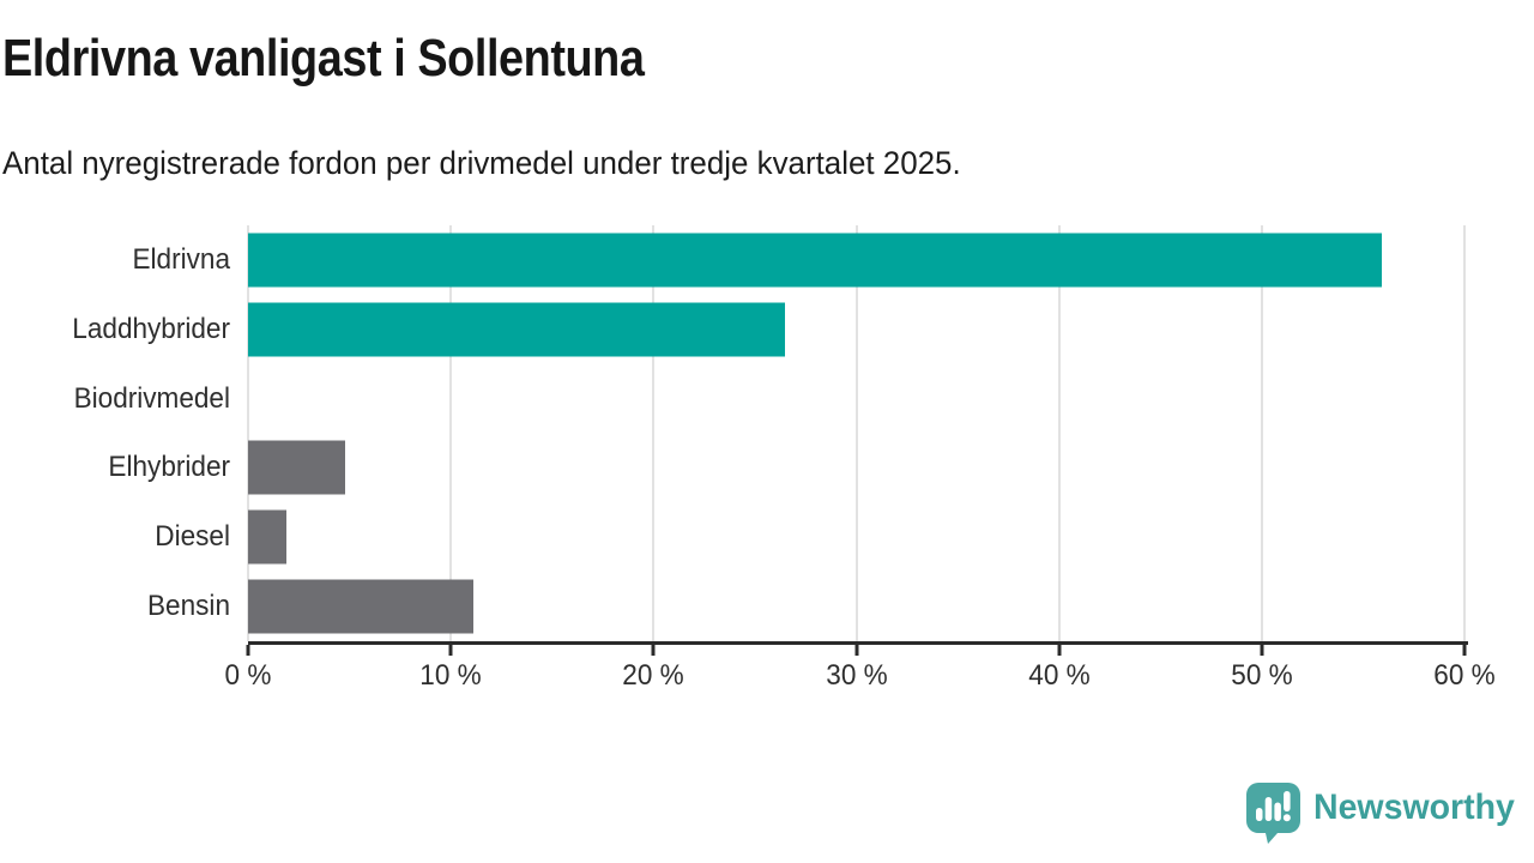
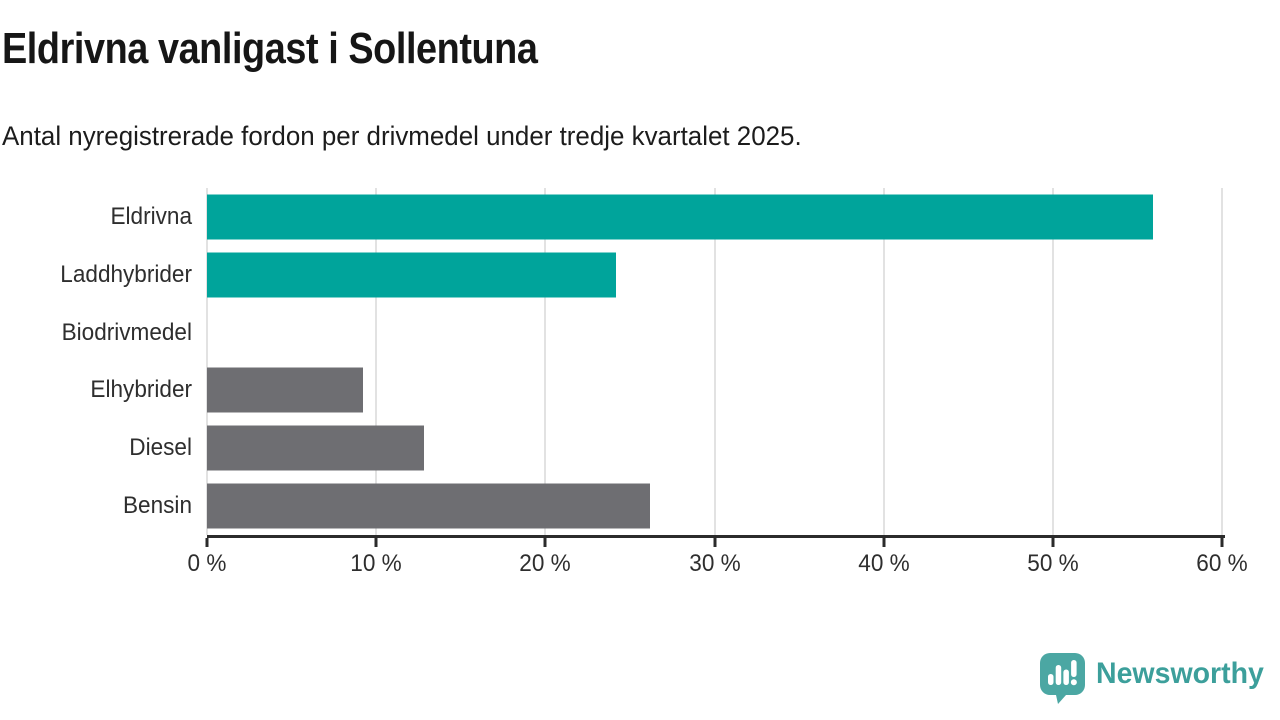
Laddhybrider: 26.5% -> 24.2%
Elhybrider: 4.8% -> 9.2%
Diesel: 1.9% -> 12.8%
Bensin: 11.1% -> 26.2%
